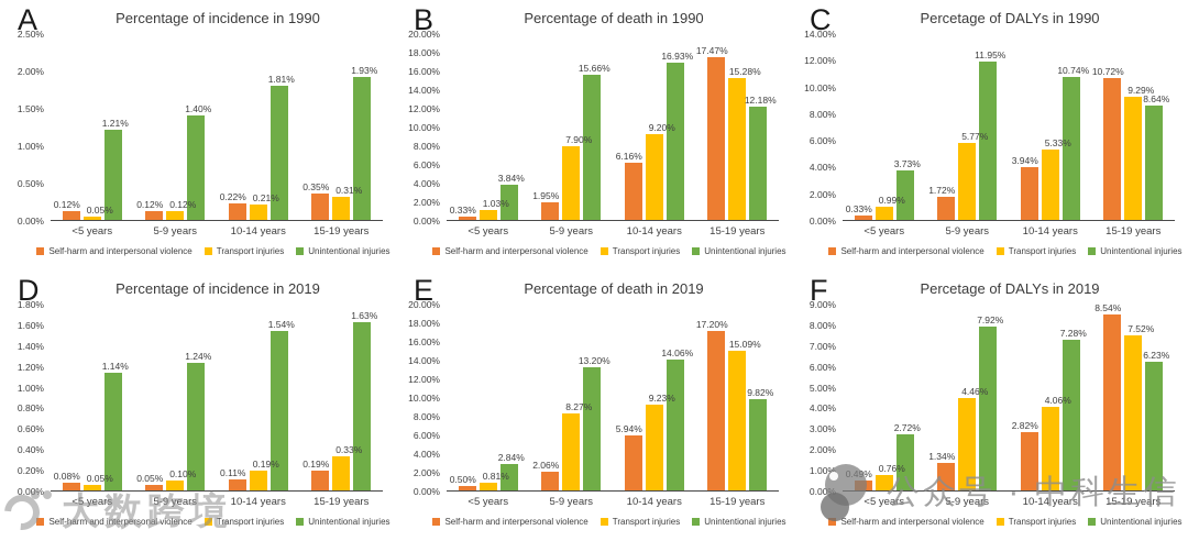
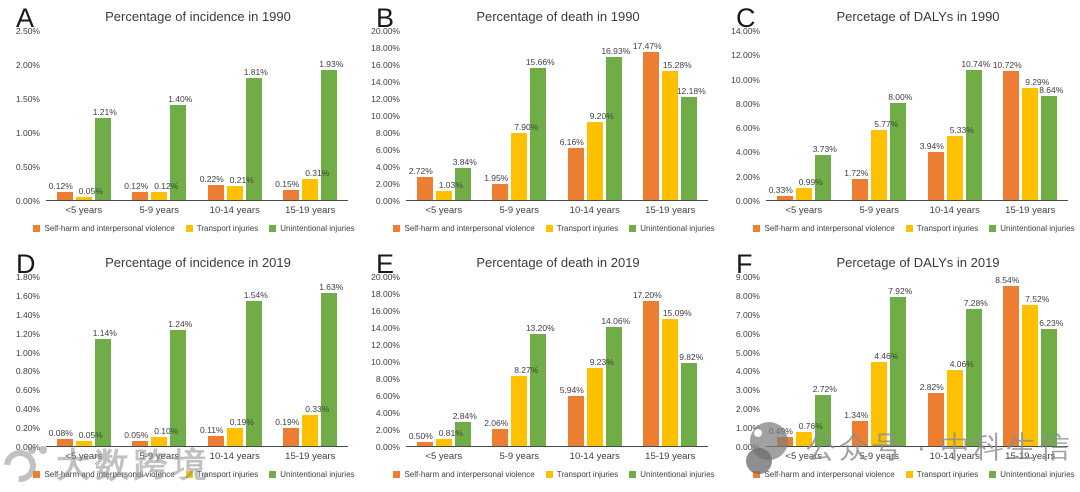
Percentage of incidence in 1990/Self-harm and interpersonal violence/15-19 years: 0.35% -> 0.15%
Percentage of death in 1990/Self-harm and interpersonal violence/<5 years: 0.33% -> 2.72%
Percetage of DALYs in 1990/Unintentional injuries/5-9 years: 11.95% -> 8.00%
